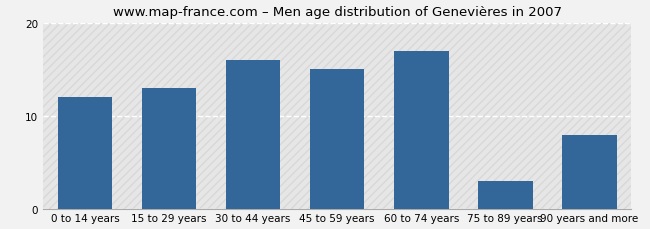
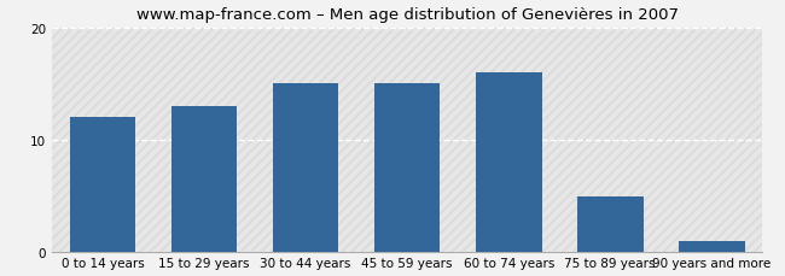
30 to 44 years: 16 -> 15
60 to 74 years: 17 -> 16
75 to 89 years: 3 -> 5
90 years and more: 8 -> 1
